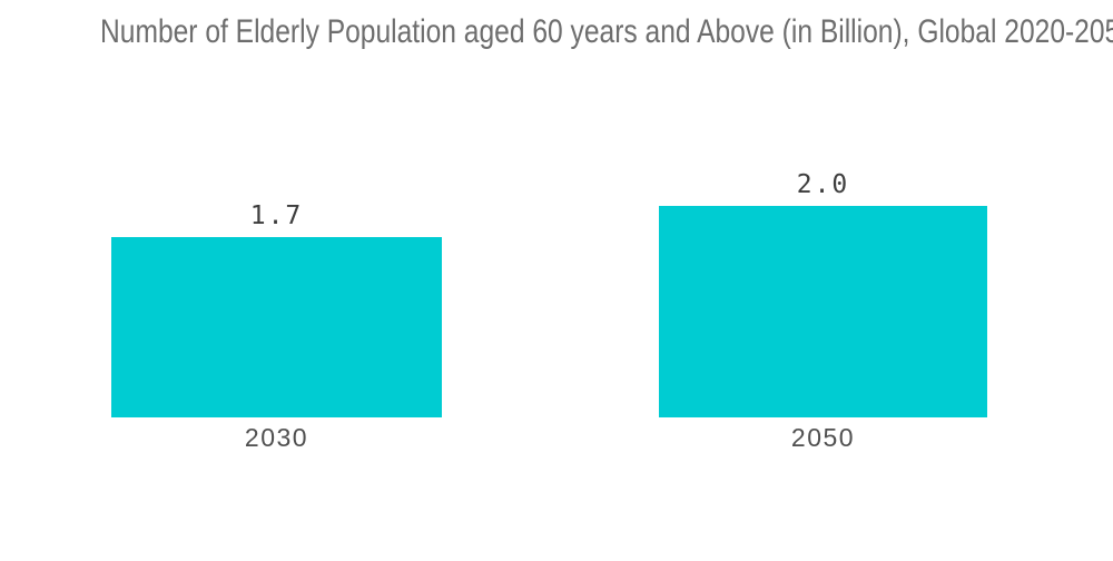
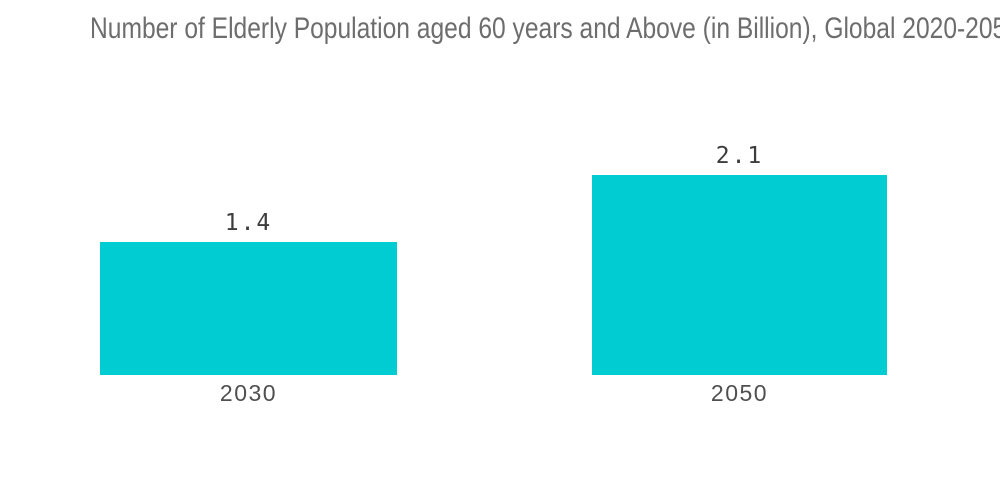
2030: 1.7 -> 1.4
2050: 2.0 -> 2.1
